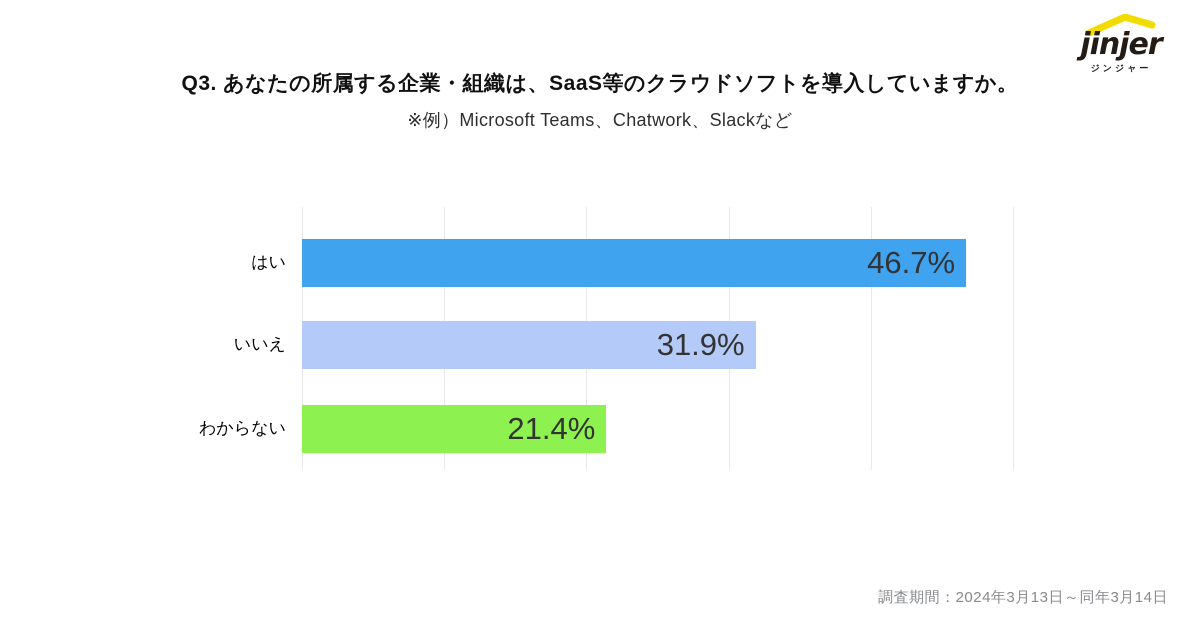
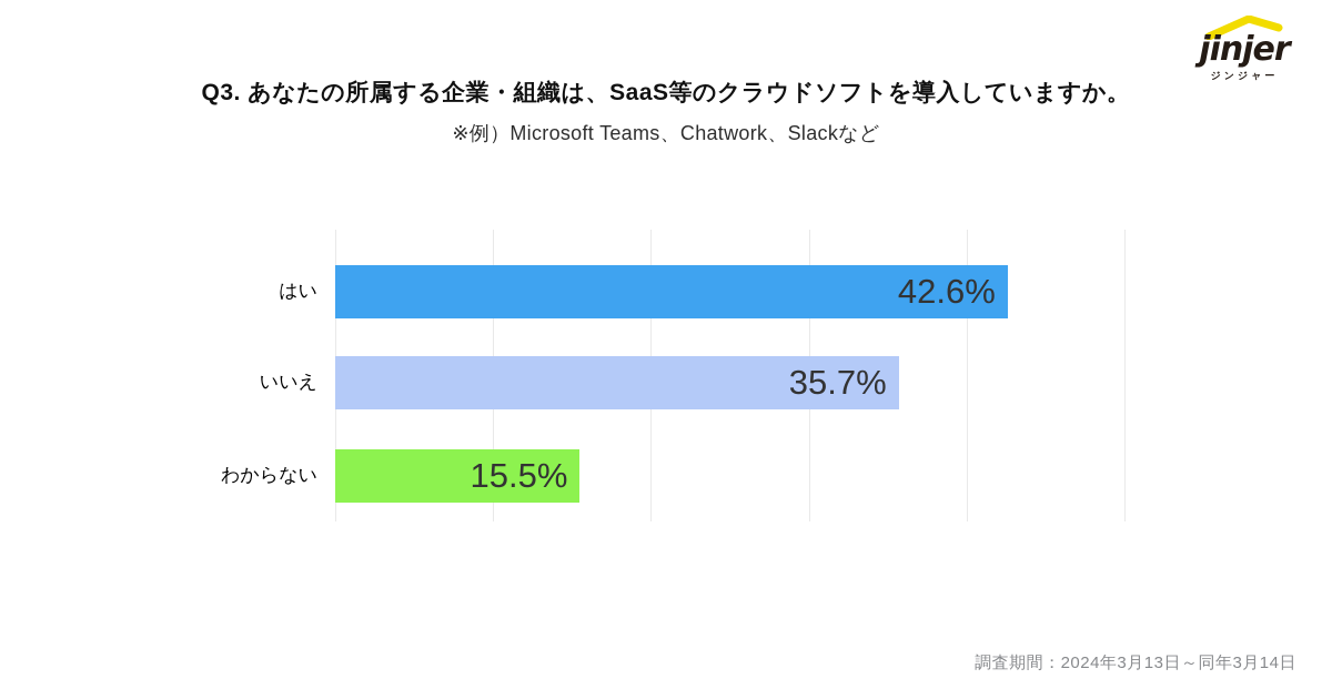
はい: 46.7% -> 42.6%
いいえ: 31.9% -> 35.7%
わからない: 21.4% -> 15.5%
